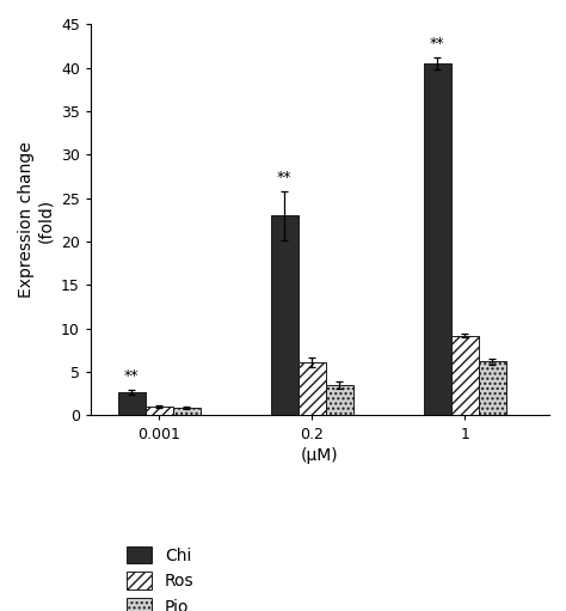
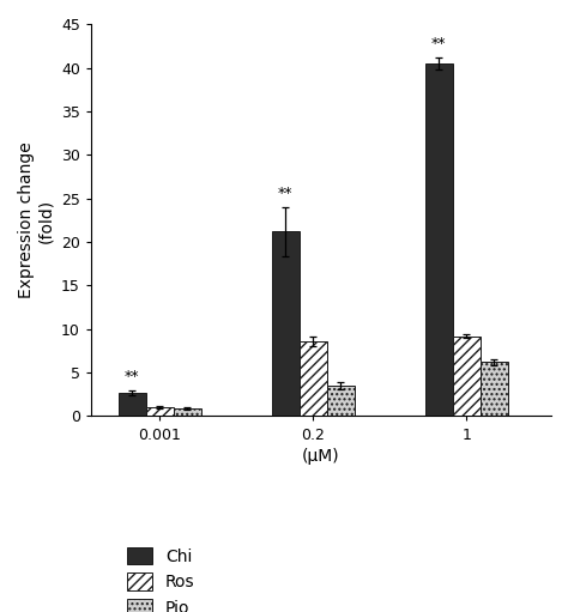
Chi/0.2: 23.0 -> 21.2
Ros/0.2: 6.1 -> 8.6
